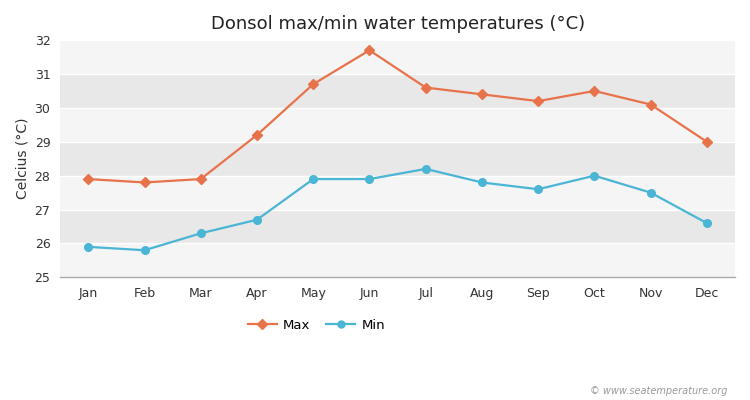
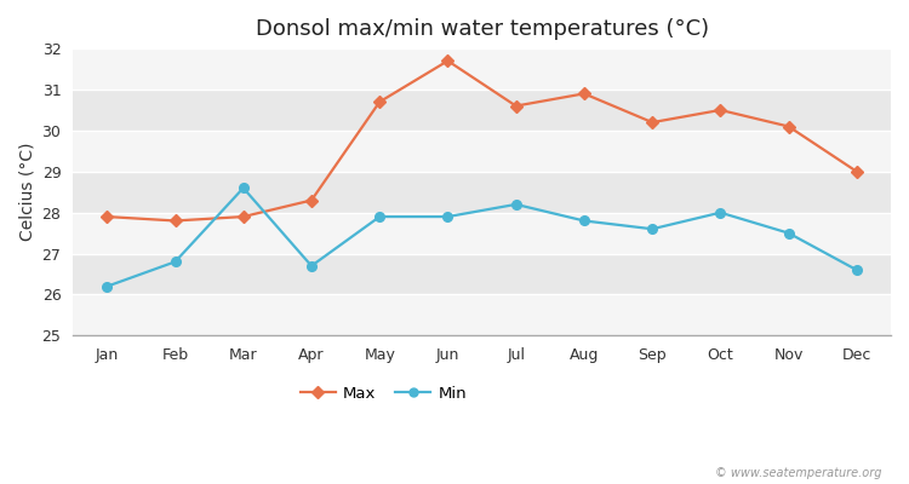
Min/Jan: 25.9 -> 26.2
Min/Feb: 25.8 -> 26.8
Min/Mar: 26.3 -> 28.6
Max/Apr: 29.2 -> 28.3
Max/Aug: 30.4 -> 30.9
